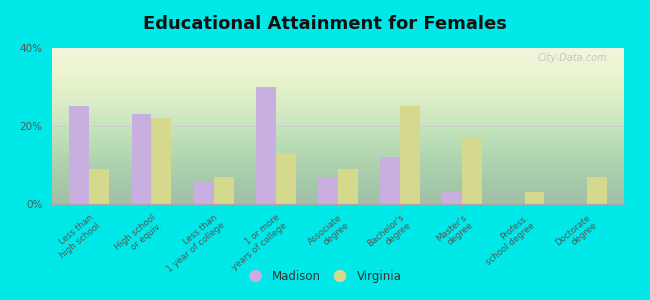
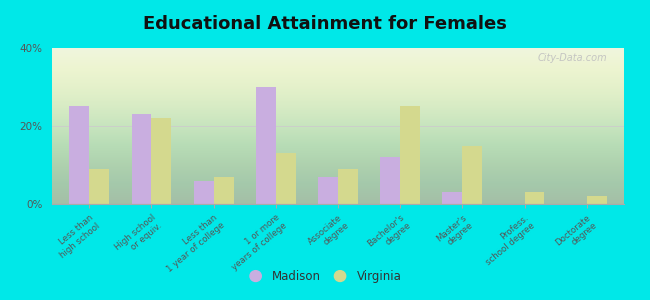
Virginia/Master's degree: 17% -> 15%
Virginia/Doctorate degree: 7% -> 2%
